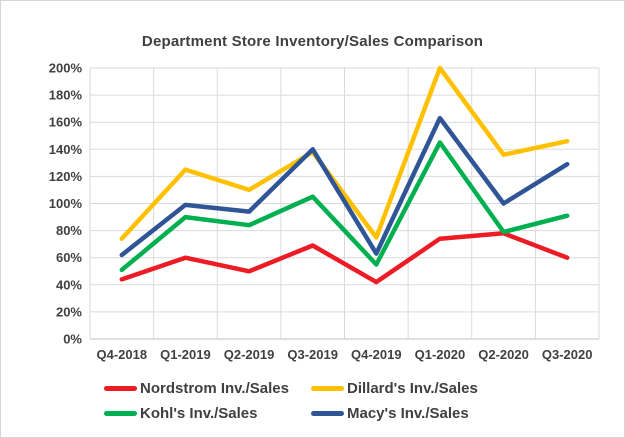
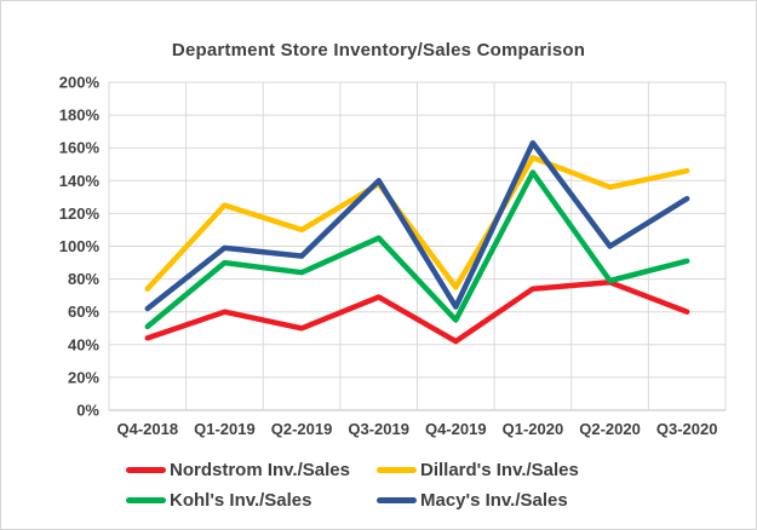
Dillard's Inv./Sales/Q1-2020: 200% -> 154%
